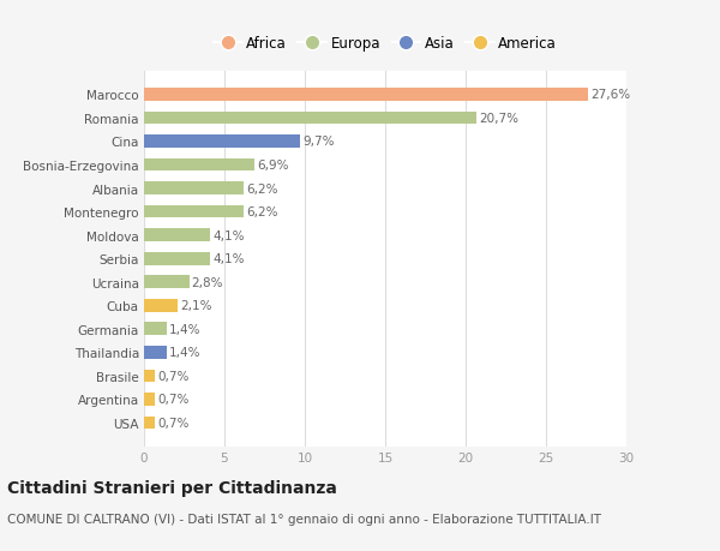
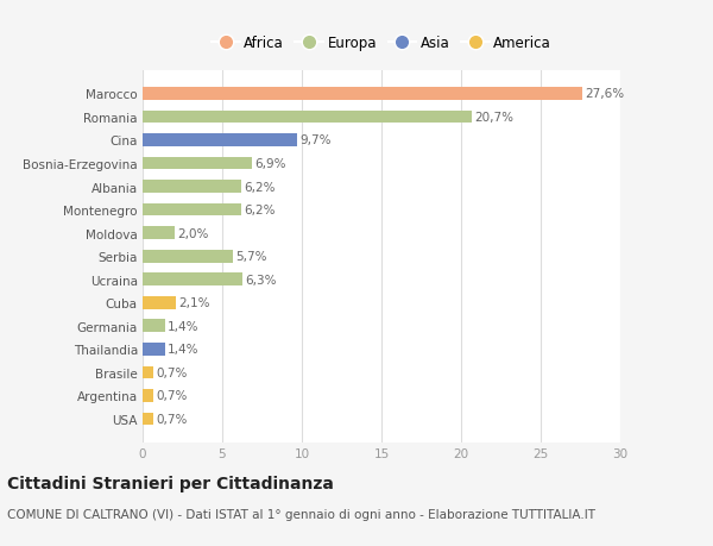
Moldova: 4,1% -> 2,0%
Serbia: 4,1% -> 5,7%
Ucraina: 2,8% -> 6,3%
